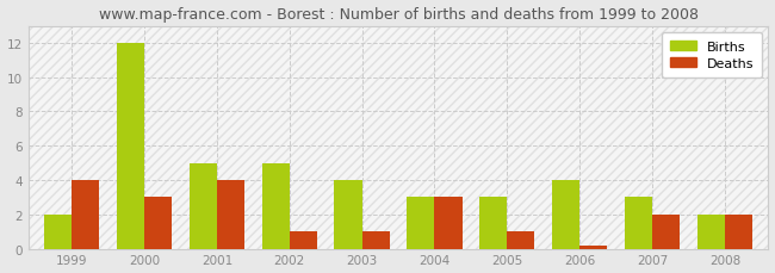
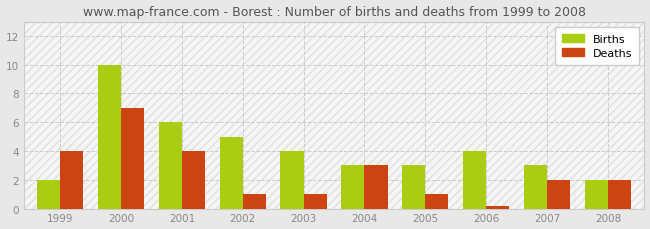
Births/2000: 12 -> 10
Deaths/2000: 3.0 -> 7.0
Births/2001: 5 -> 6
